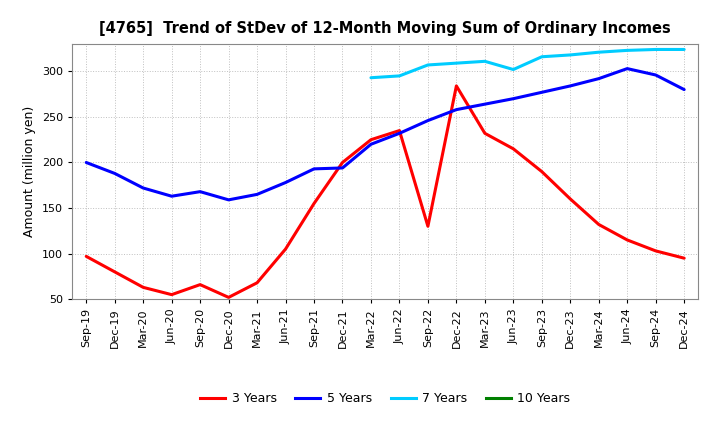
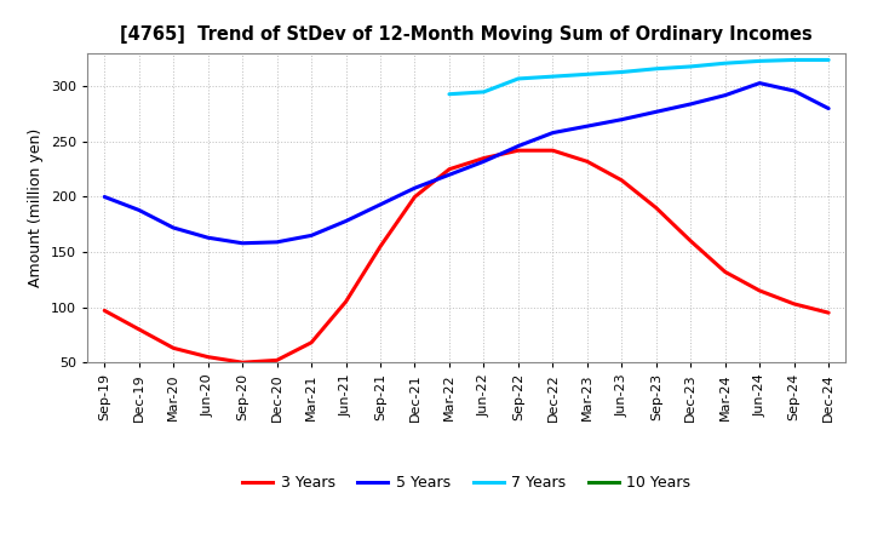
3 Years/Sep-20: 66 -> 50
5 Years/Sep-20: 168 -> 158
5 Years/Dec-21: 194 -> 208
3 Years/Sep-22: 130 -> 242
3 Years/Dec-22: 284 -> 242
7 Years/Jun-23: 302 -> 313
